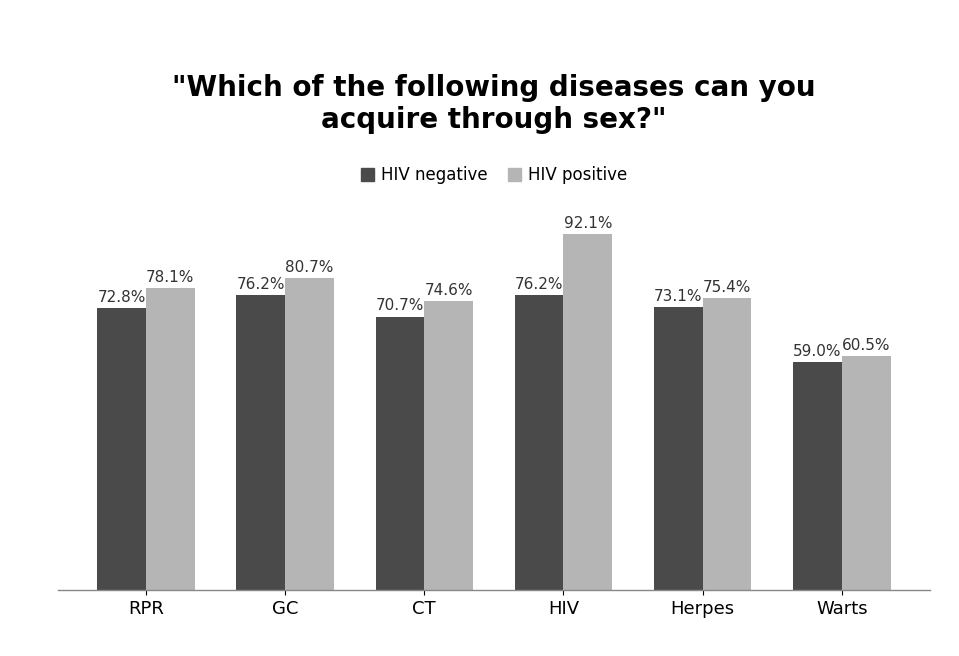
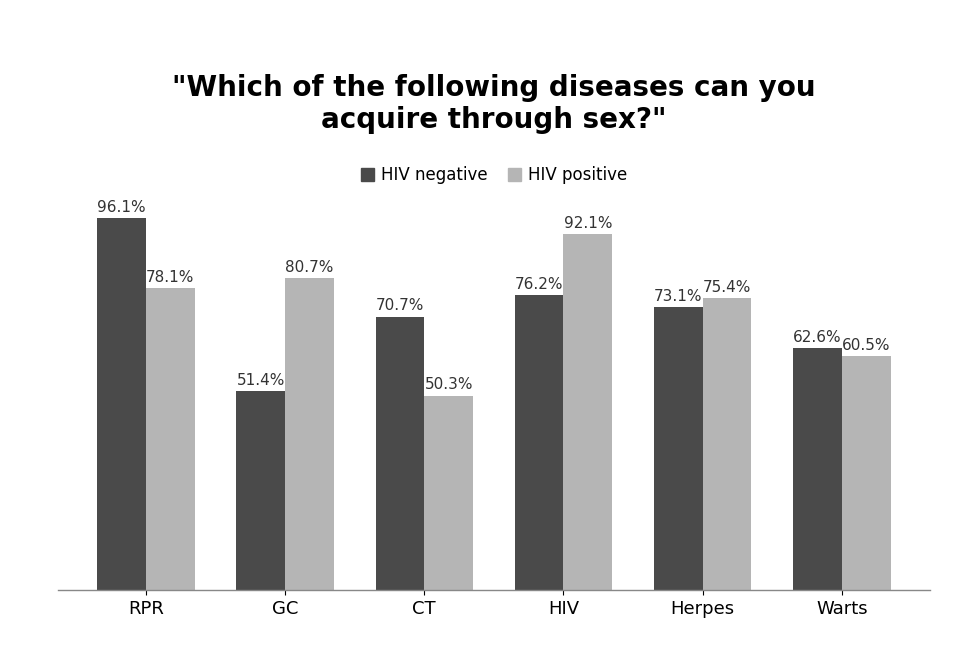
HIV negative/RPR: 72.8% -> 96.1%
HIV negative/GC: 76.2% -> 51.4%
HIV positive/CT: 74.6% -> 50.3%
HIV negative/Warts: 59.0% -> 62.6%
